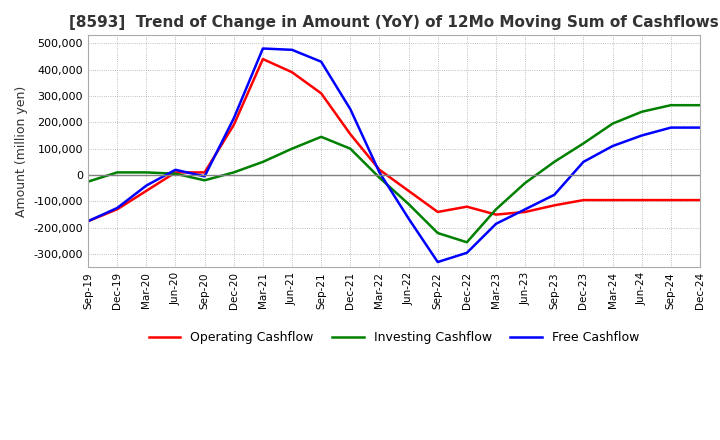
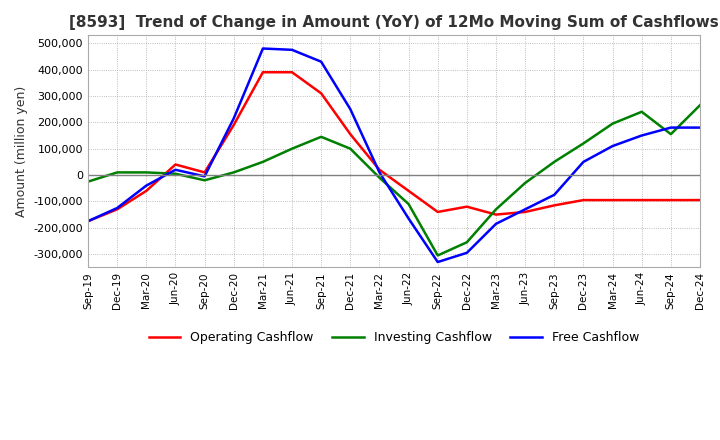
Operating Cashflow/Jun-20: 10,000 -> 40,000
Operating Cashflow/Mar-21: 440,000 -> 390,000
Investing Cashflow/Sep-22: -220,000 -> -305,000
Investing Cashflow/Sep-24: 265,000 -> 155,000
